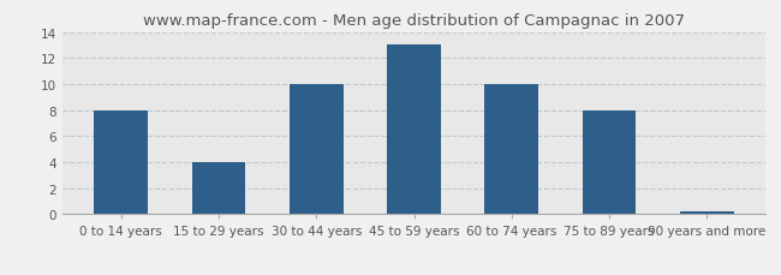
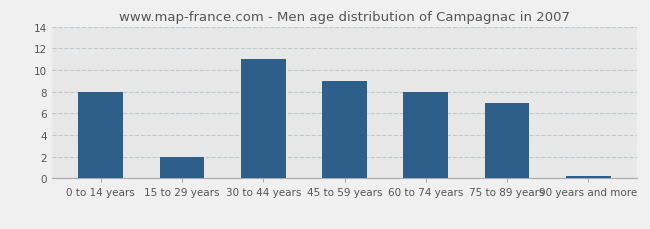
15 to 29 years: 4.0 -> 2.0
30 to 44 years: 10.0 -> 11.0
45 to 59 years: 13.0 -> 9.0
60 to 74 years: 10.0 -> 8.0
75 to 89 years: 8.0 -> 7.0
